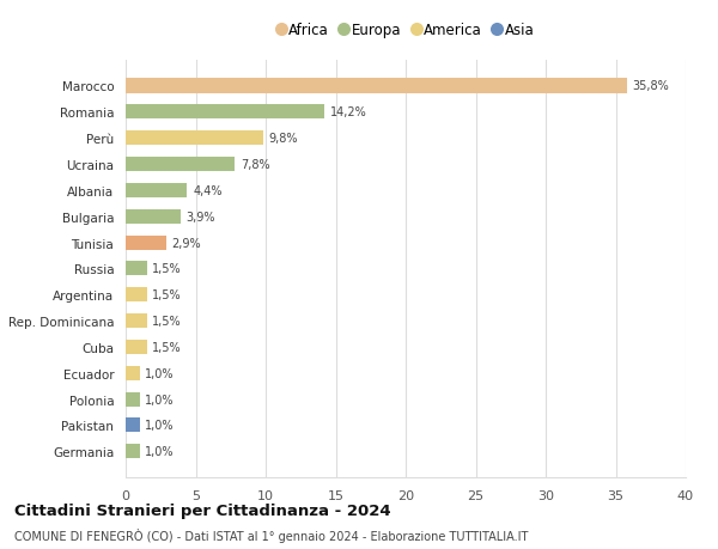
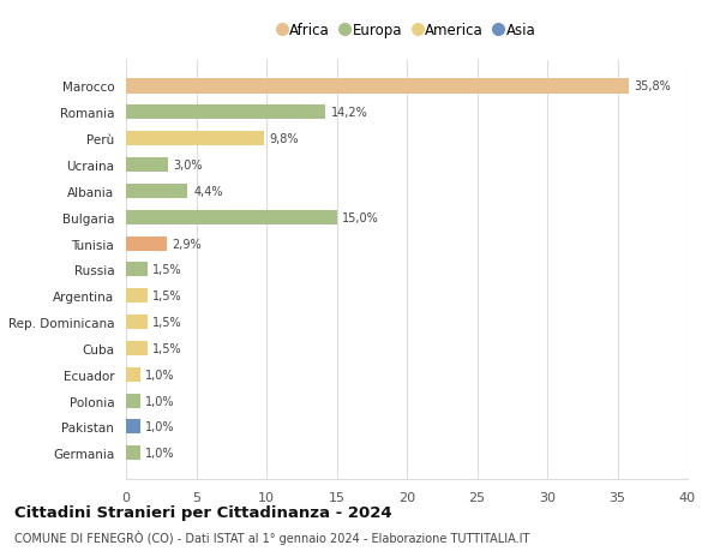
Ucraina: 7,8% -> 3,0%
Bulgaria: 3,9% -> 15,0%
